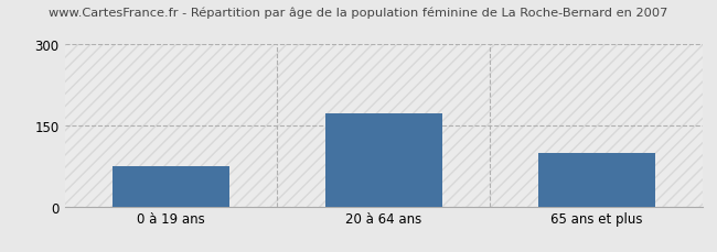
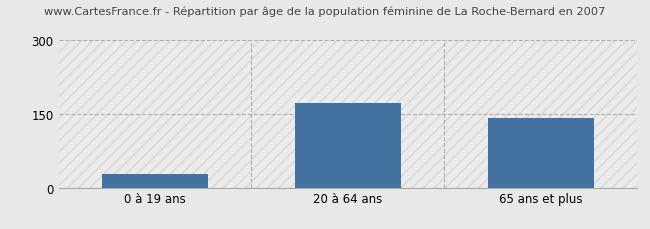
0 à 19 ans: 75 -> 28
65 ans et plus: 100 -> 142
